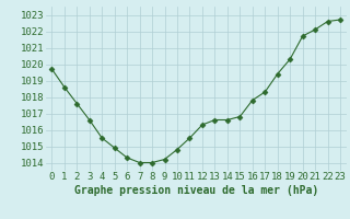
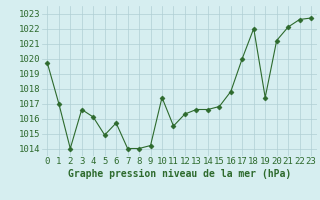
1: 1018.6 -> 1017.0
2: 1017.6 -> 1014.0
4: 1015.5 -> 1016.1
6: 1014.3 -> 1015.7
10: 1014.8 -> 1017.4
17: 1018.3 -> 1020.0
18: 1019.4 -> 1022.0
19: 1020.3 -> 1017.4
20: 1021.7 -> 1021.2
